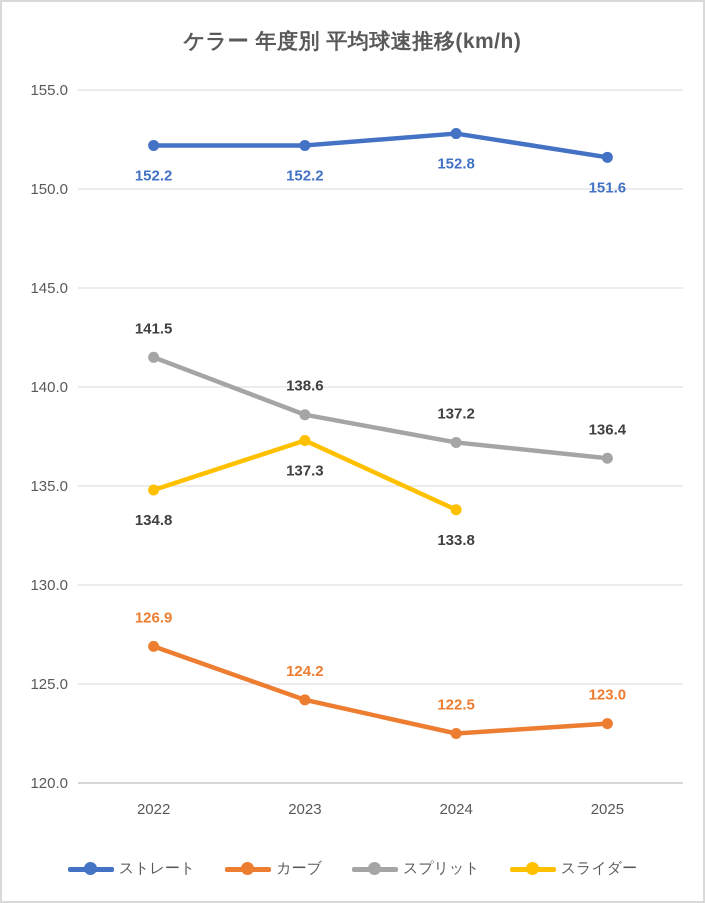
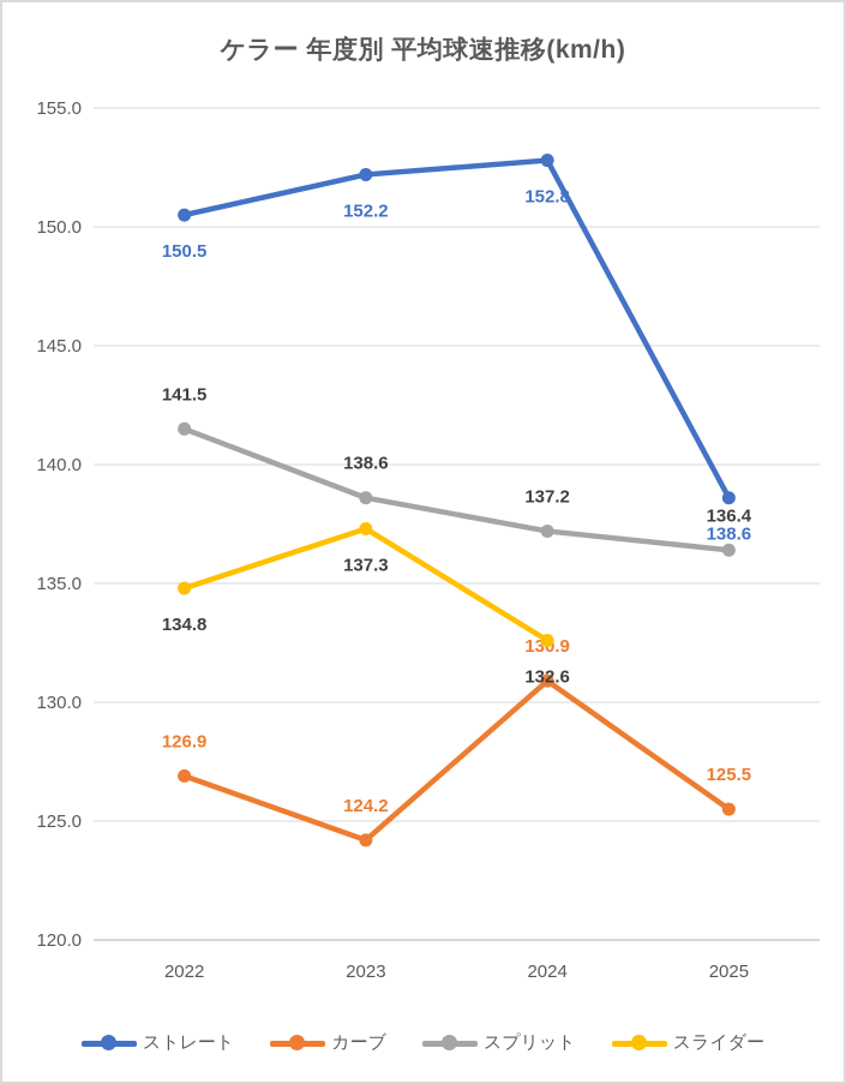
ストレート/2022: 152.2 -> 150.5
カーブ/2024: 122.5 -> 130.9
スライダー/2024: 133.8 -> 132.6
ストレート/2025: 151.6 -> 138.6
カーブ/2025: 123.0 -> 125.5
